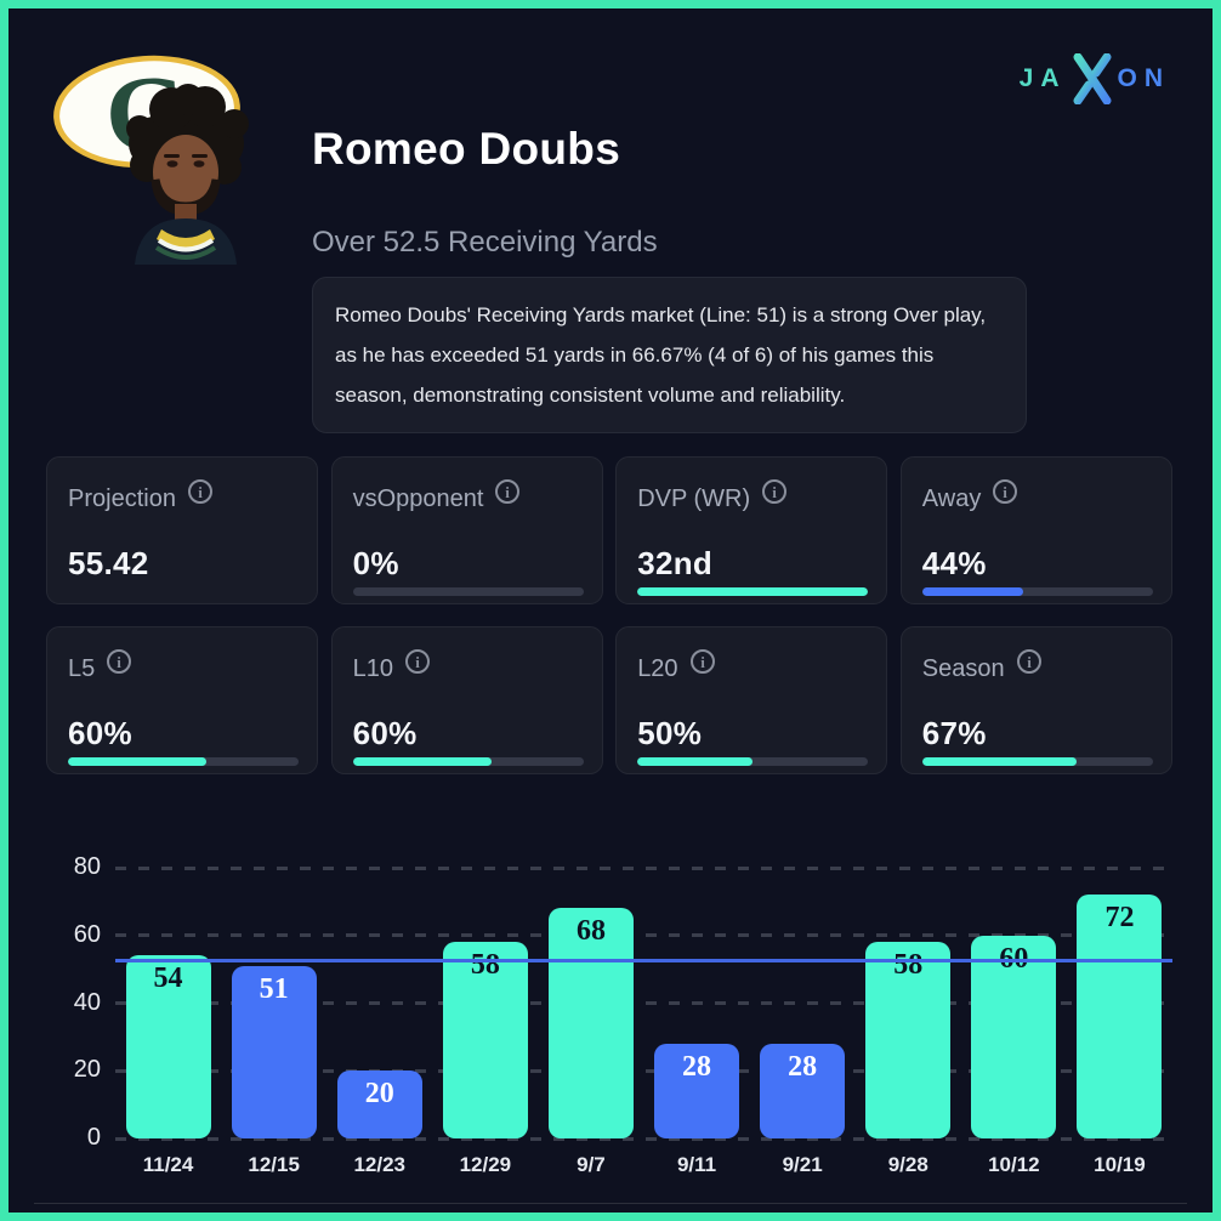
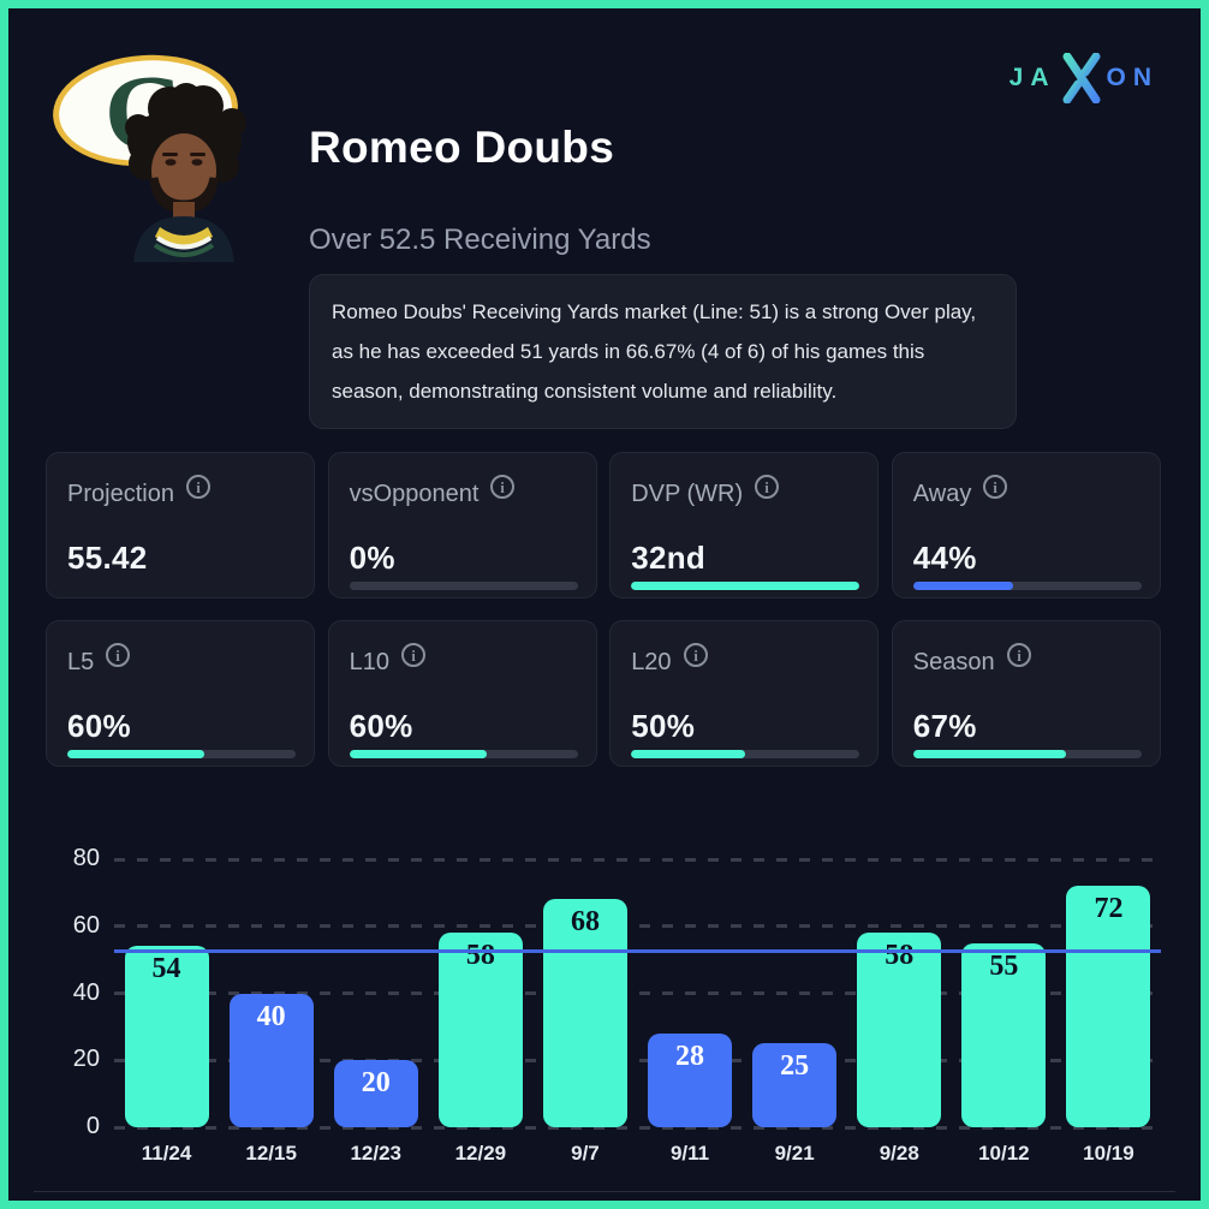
12/15: 51 -> 40
9/21: 28 -> 25
10/12: 60 -> 55
